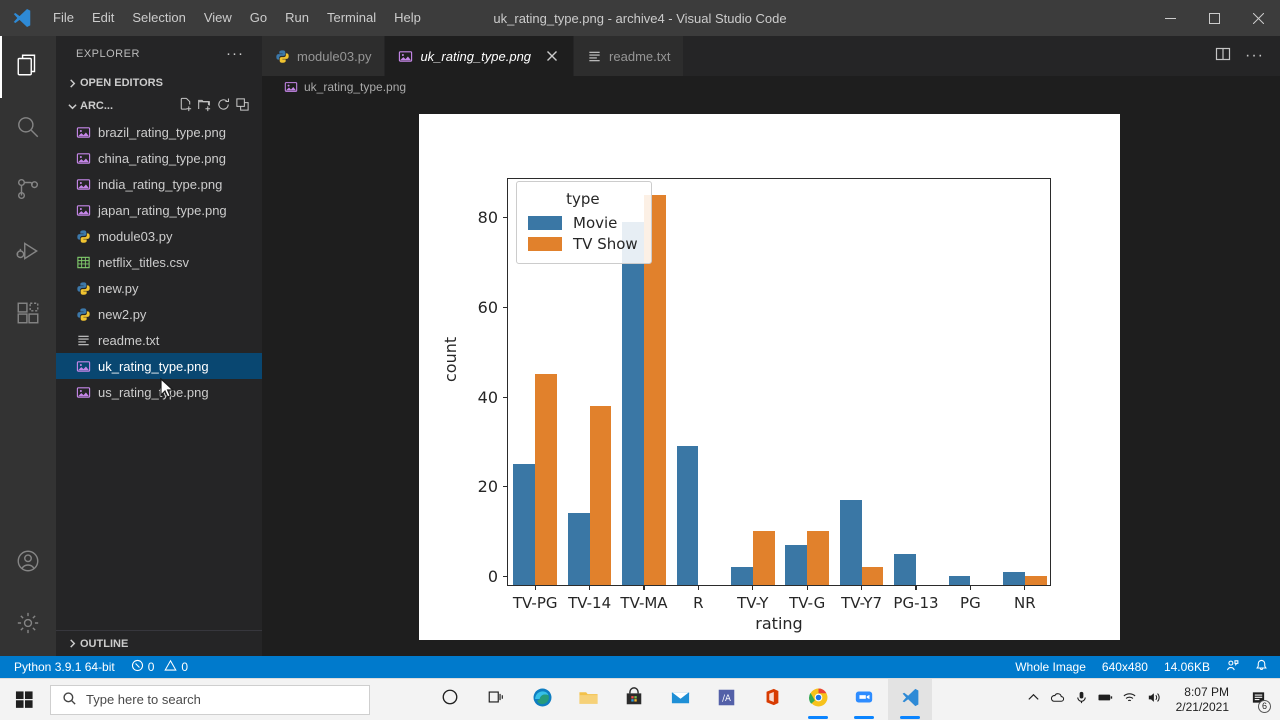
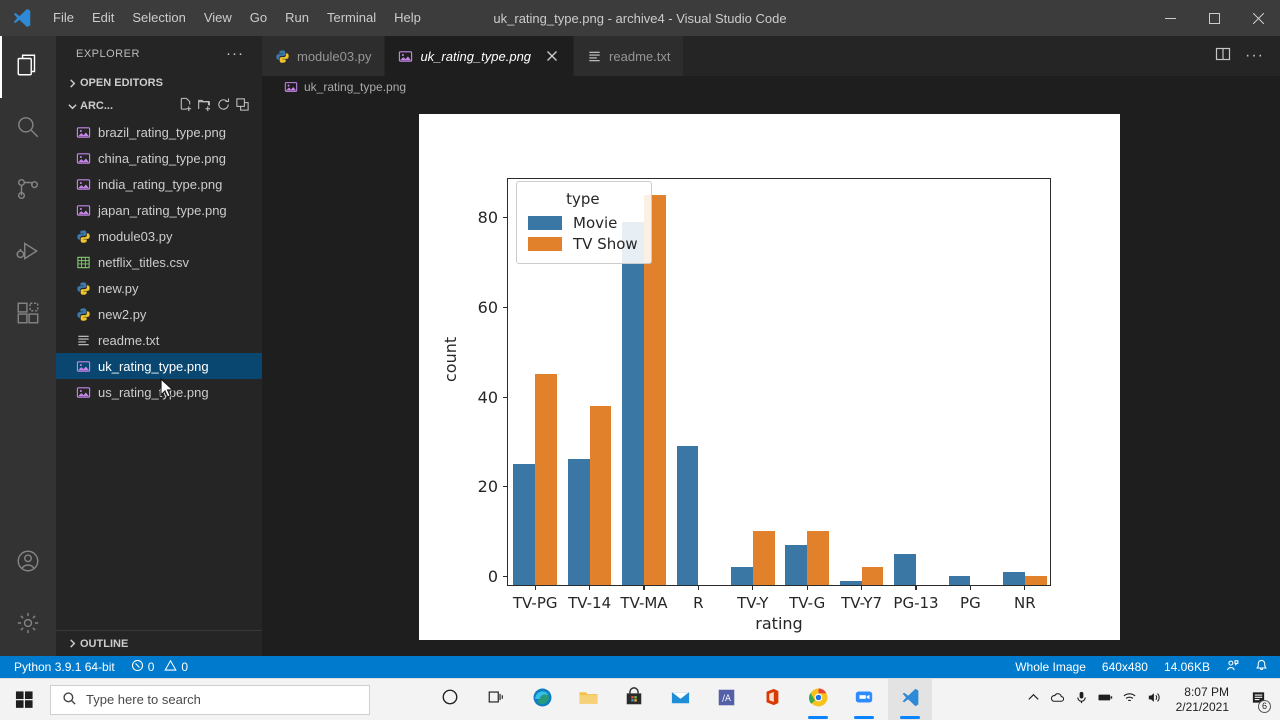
Movie/TV-14: 16 -> 28
Movie/TV-Y7: 19 -> 1
